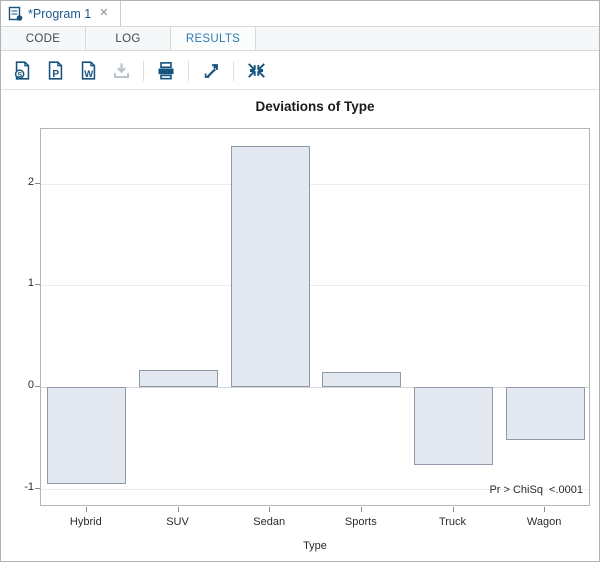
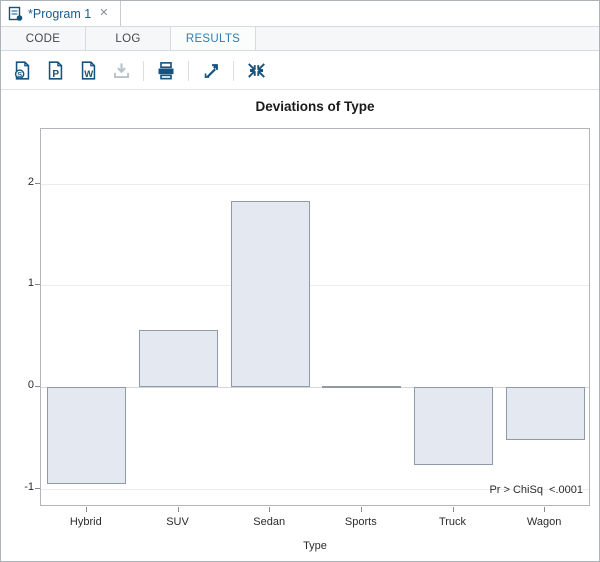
SUV: 0.17 -> 0.56
Sedan: 2.37 -> 1.83
Sports: 0.15 -> 0.01
